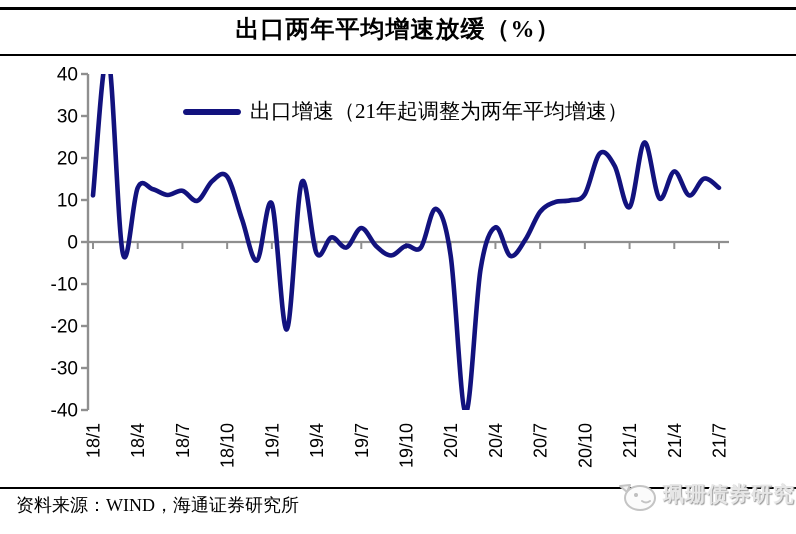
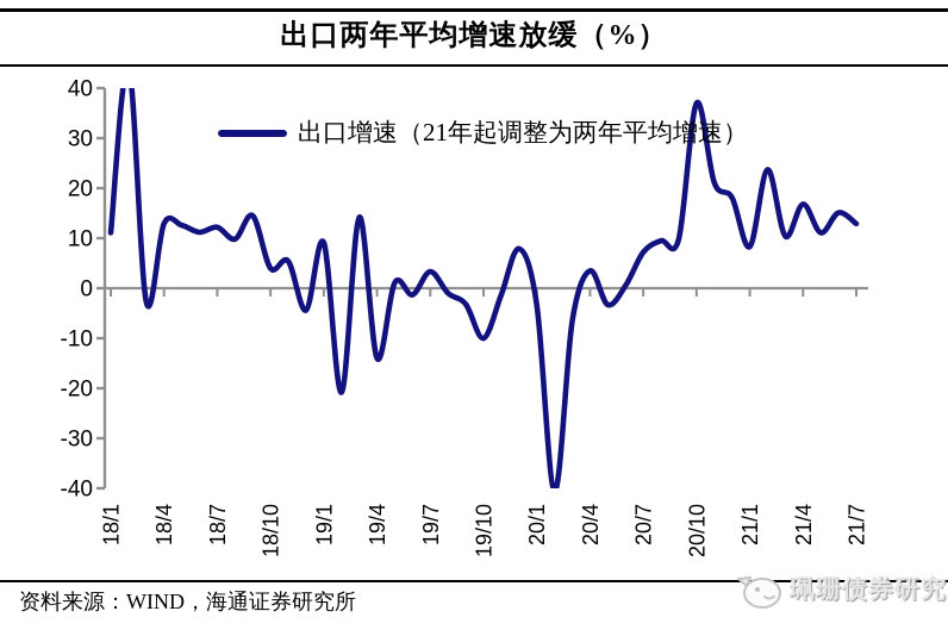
18/10: 16 -> 4
19/4: -3 -> -14
19/10: -1 -> -10
20/10: 11 -> 37
